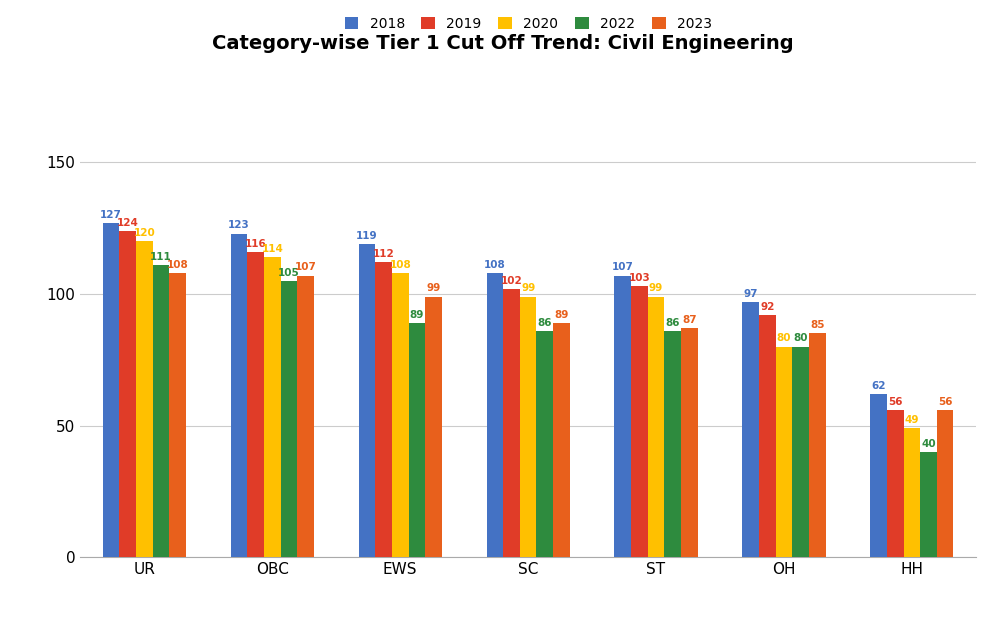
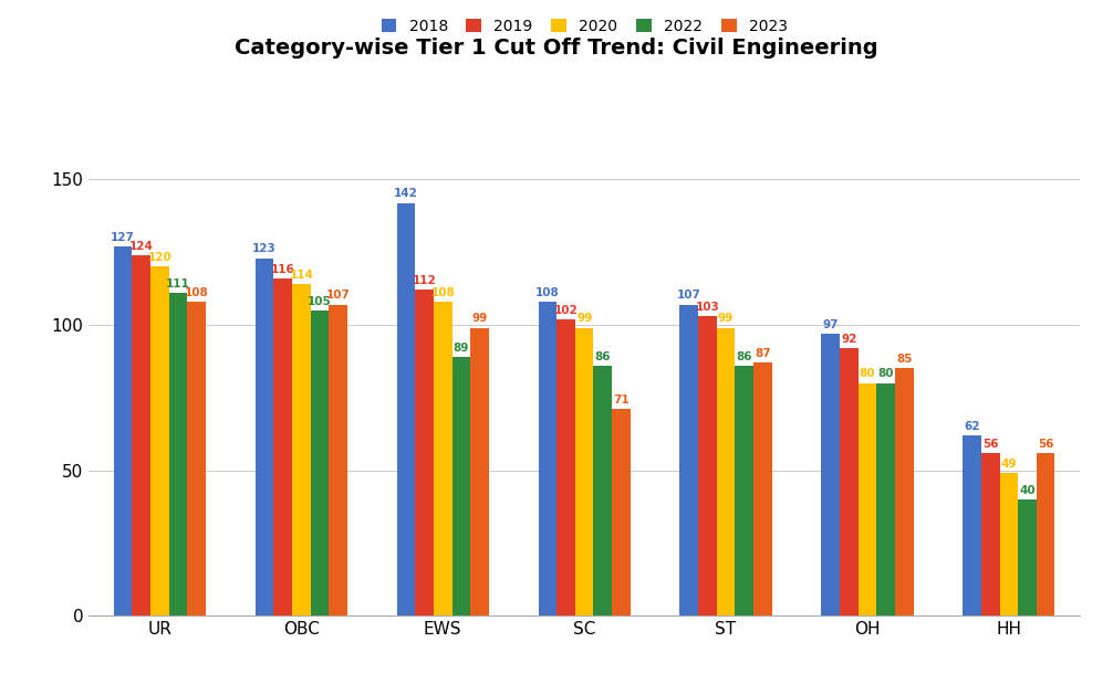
2018/EWS: 119 -> 142
2023/SC: 89 -> 71
